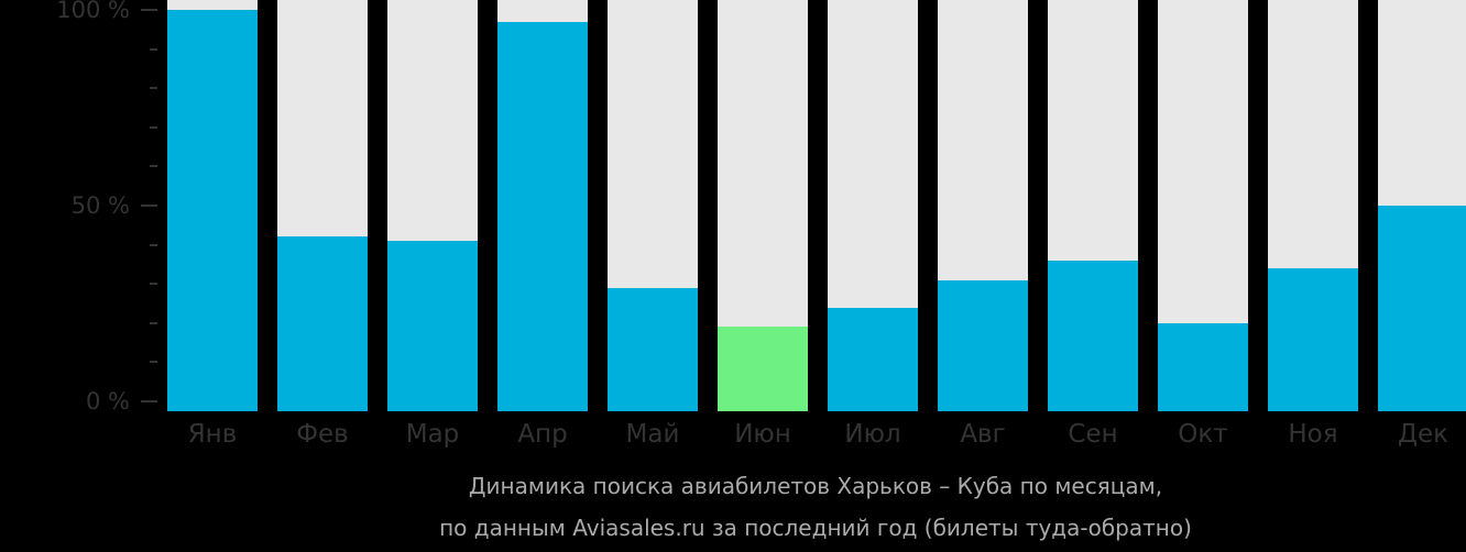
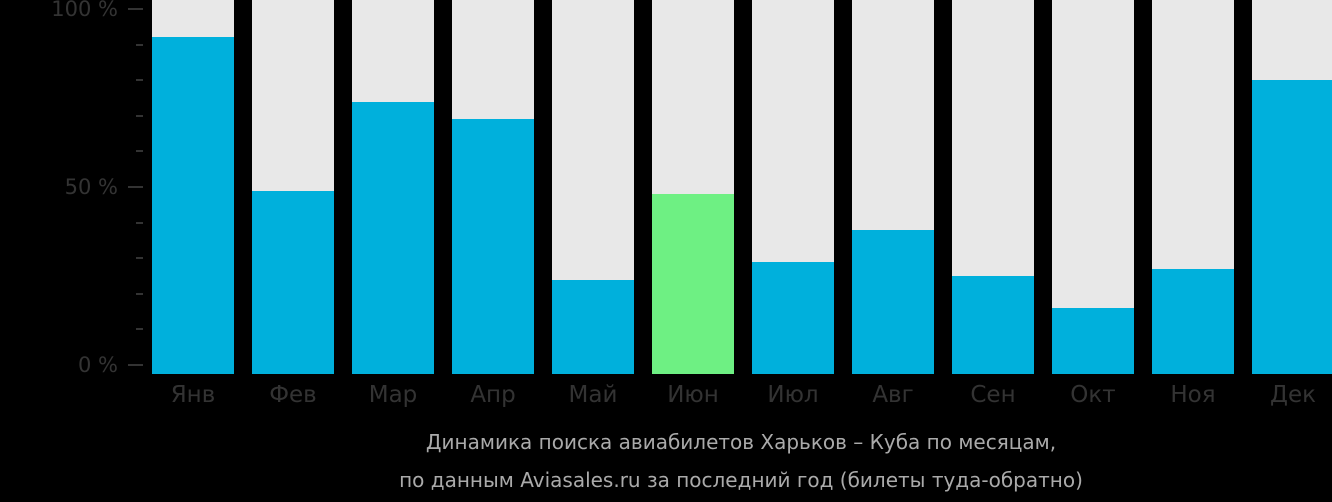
Янв: 100% -> 92%
Фев: 42% -> 49%
Мар: 41% -> 74%
Апр: 97% -> 69%
Май: 29% -> 24%
Июн: 19% -> 48%
Июл: 24% -> 29%
Авг: 31% -> 38%
Сен: 36% -> 25%
Окт: 20% -> 16%
Ноя: 34% -> 27%
Дек: 50% -> 80%
